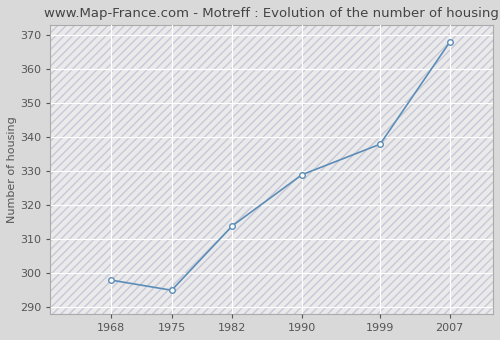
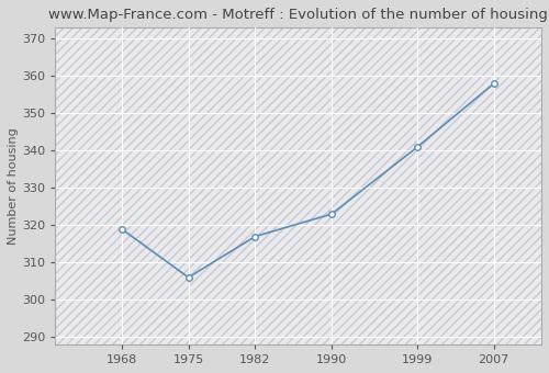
1968: 298 -> 319
1975: 295 -> 306
1982: 314 -> 317
1990: 329 -> 323
1999: 338 -> 341
2007: 368 -> 358
